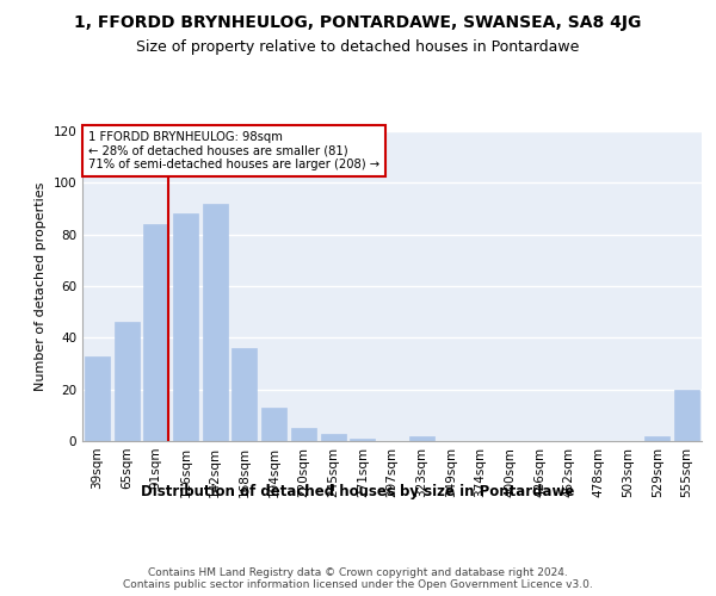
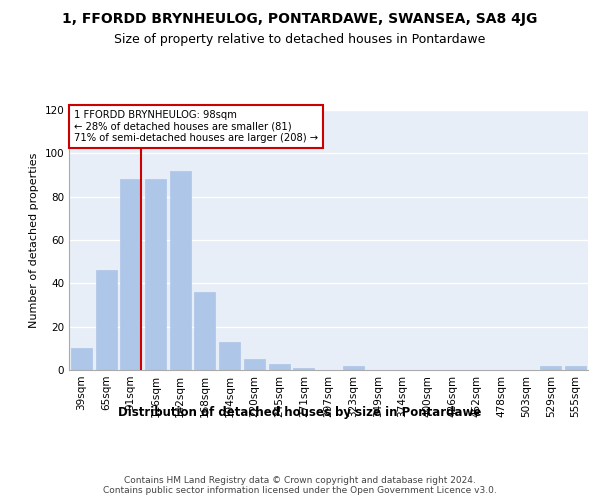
39sqm: 33 -> 10
91sqm: 84 -> 88
555sqm: 20 -> 2
